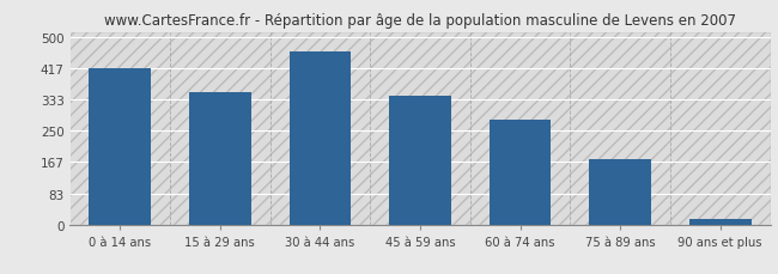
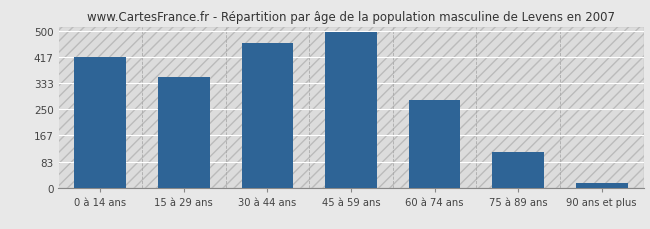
45 à 59 ans: 345 -> 497
75 à 89 ans: 175 -> 113
